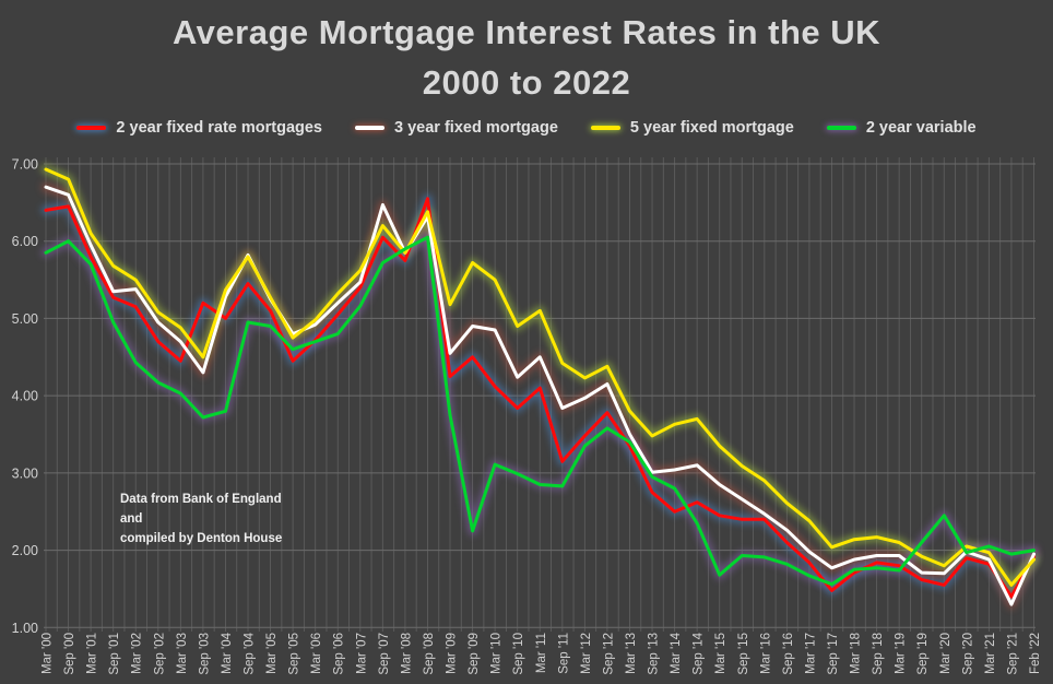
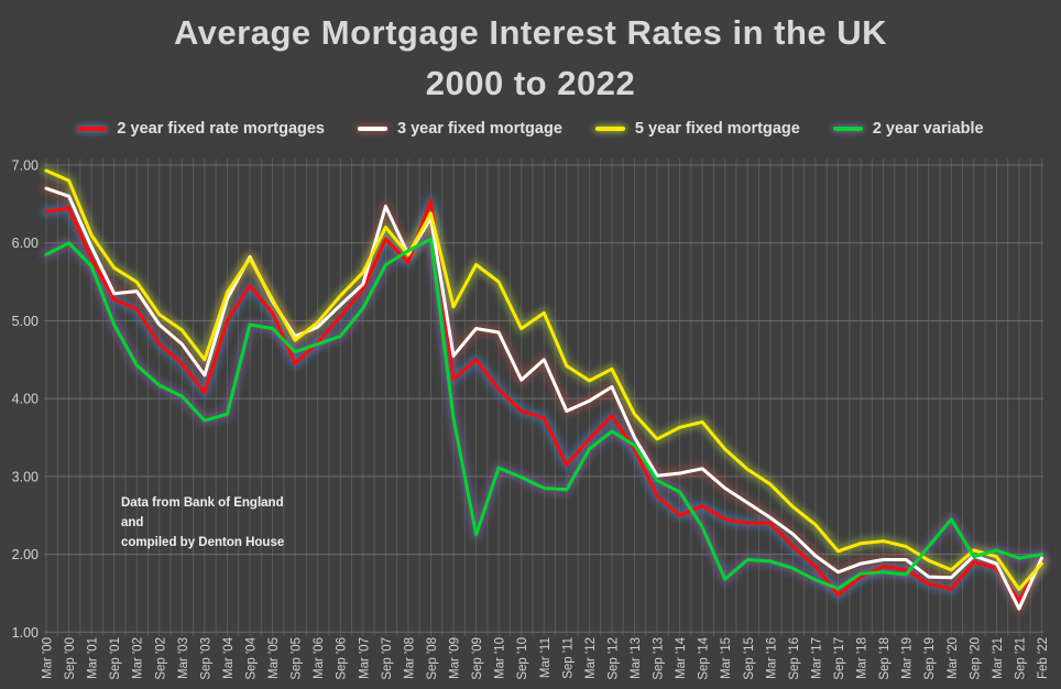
2 year fixed rate mortgages/Sep '03: 5.2 -> 4.1
2 year fixed rate mortgages/Mar '11: 4.1 -> 3.8
